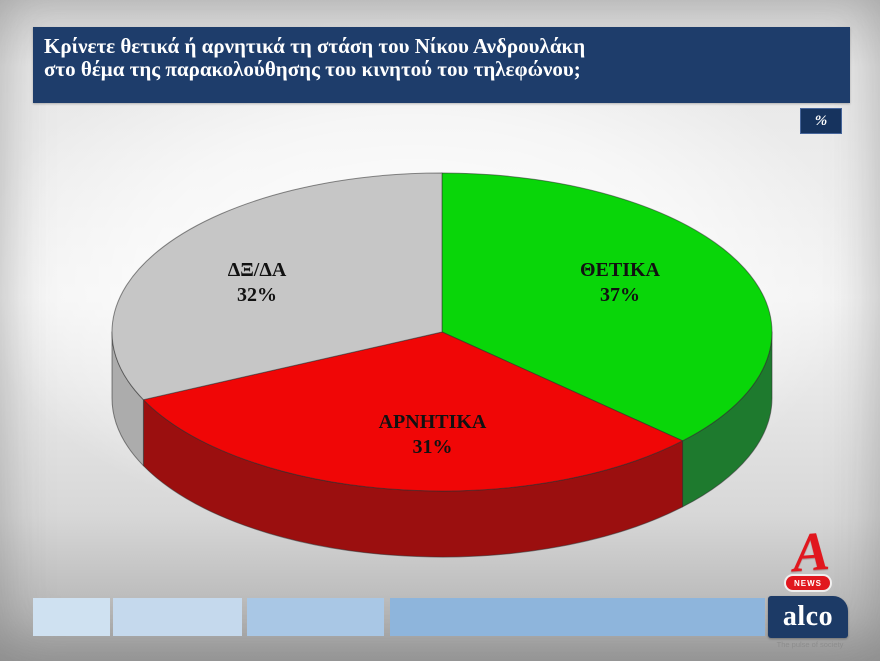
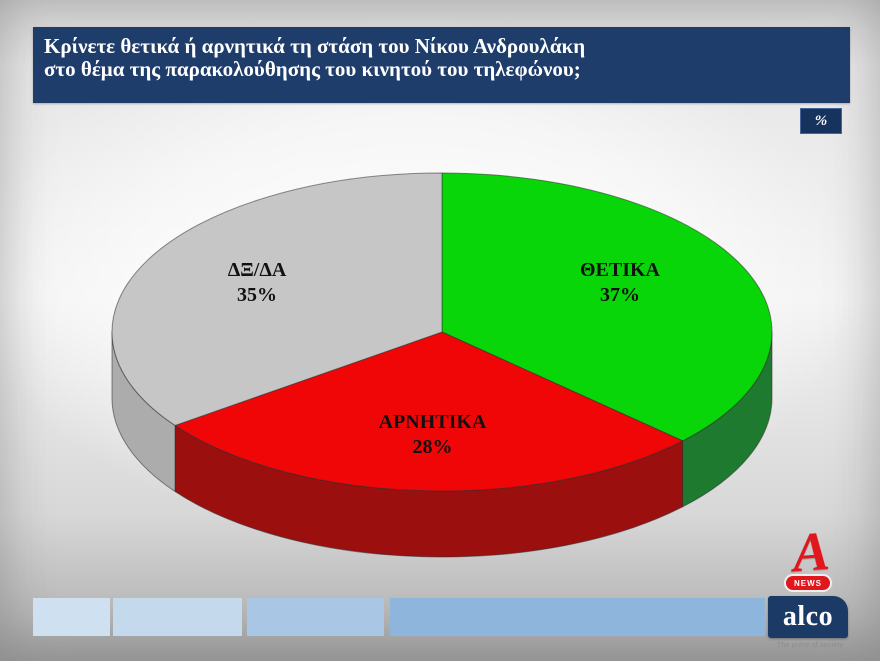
ΑΡΝΗΤΙΚΑ: 31% -> 28%
ΔΞ/ΔΑ: 32% -> 35%
